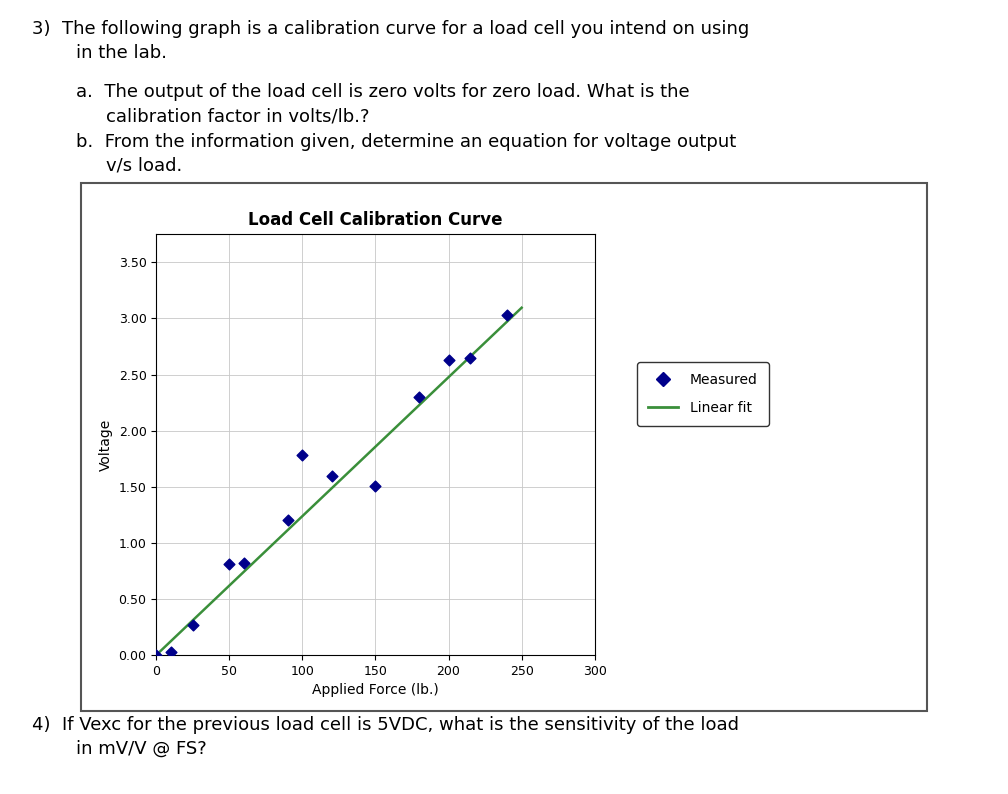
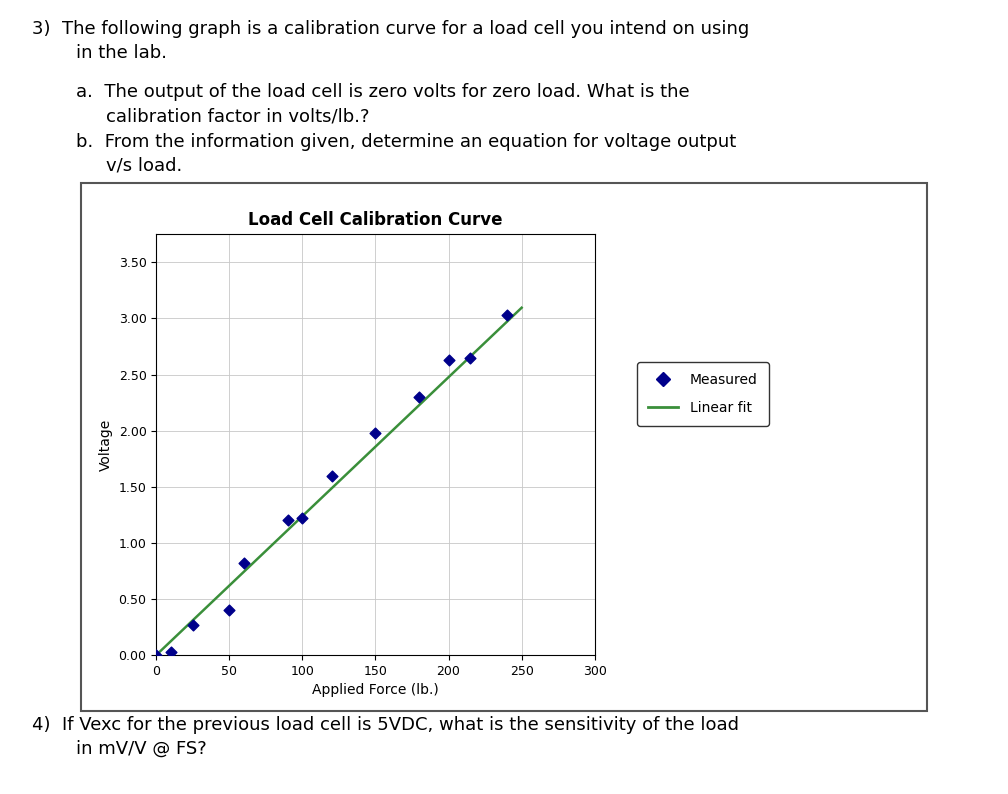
Measured/50: 0.81 -> 0.40
Measured/100: 1.78 -> 1.22
Measured/150: 1.51 -> 1.98
